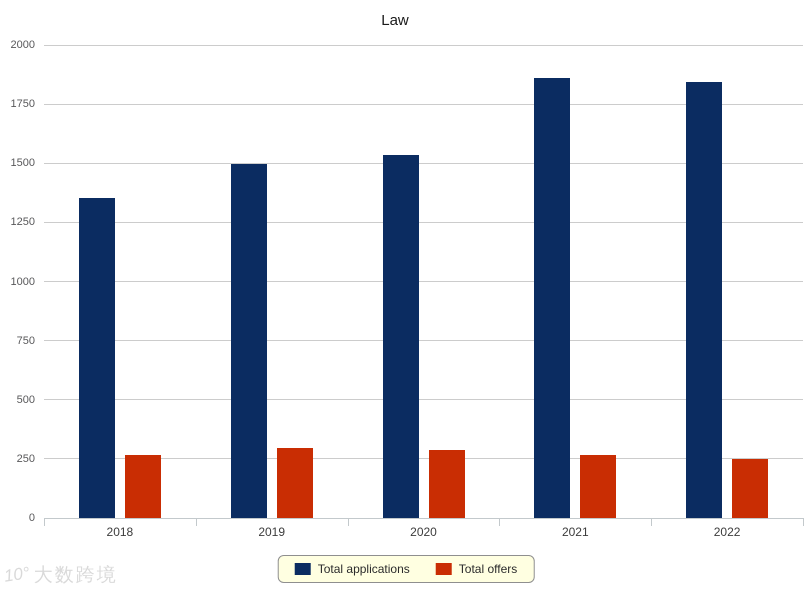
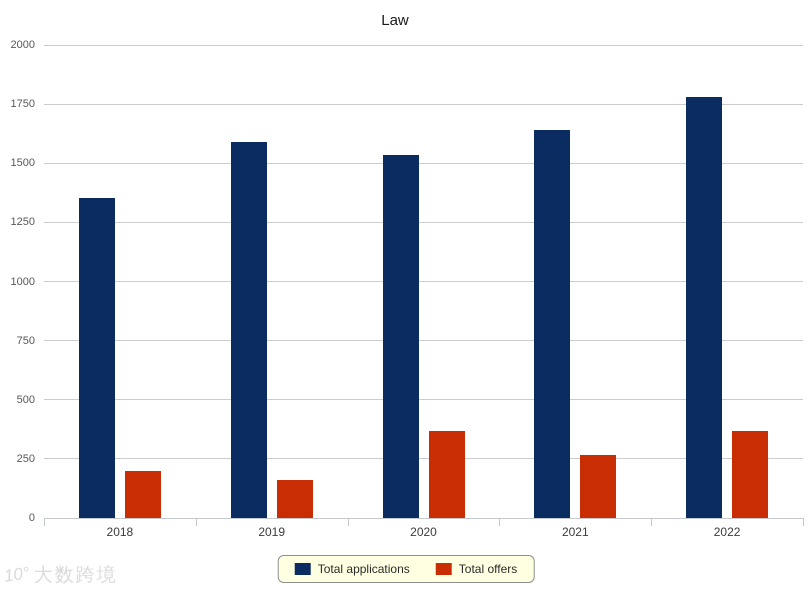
Total offers/2018: 270 -> 200
Total applications/2019: 1500 -> 1590
Total offers/2019: 290 -> 160
Total offers/2020: 290 -> 370
Total applications/2021: 1860 -> 1640
Total applications/2022: 1840 -> 1780
Total offers/2022: 250 -> 370
